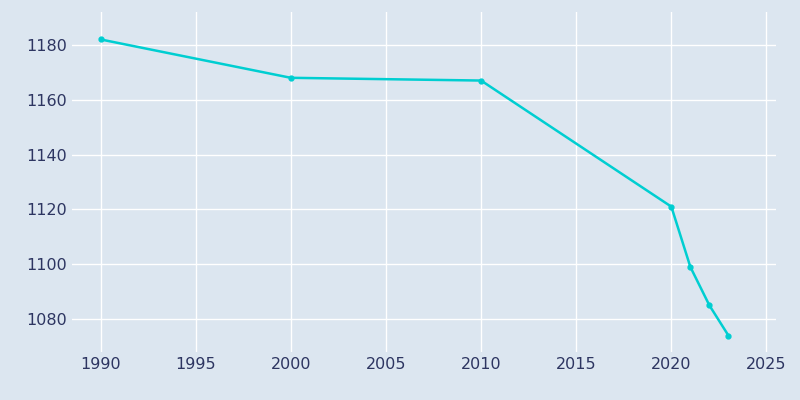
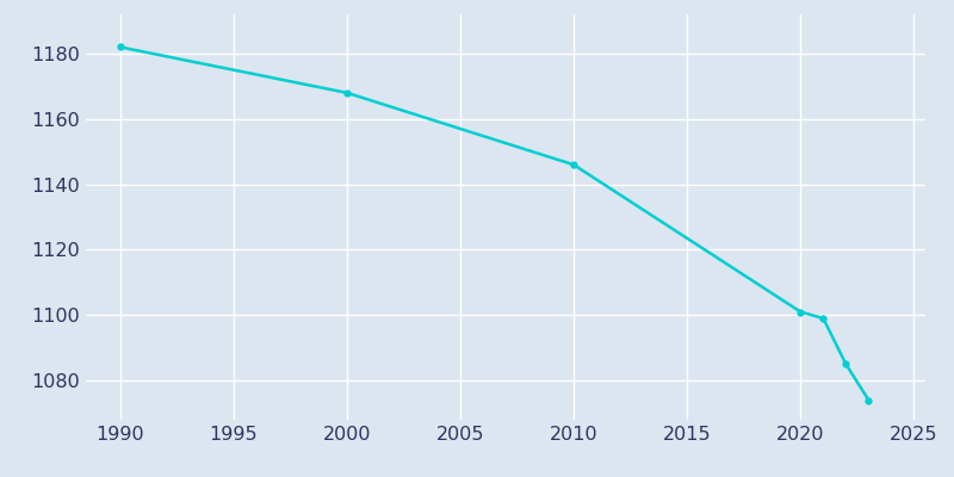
2010: 1167 -> 1146
2020: 1121 -> 1101
